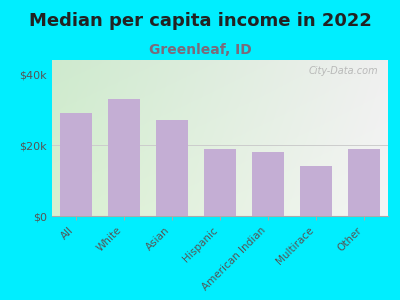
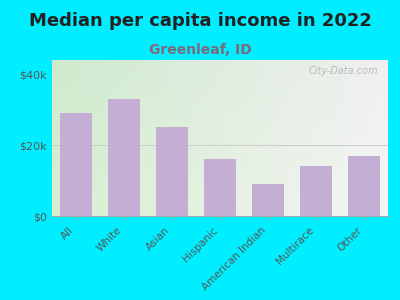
Asian: $27k -> $25k
Hispanic: $19k -> $16k
American Indian: $18k -> $9k
Other: $19k -> $17k
